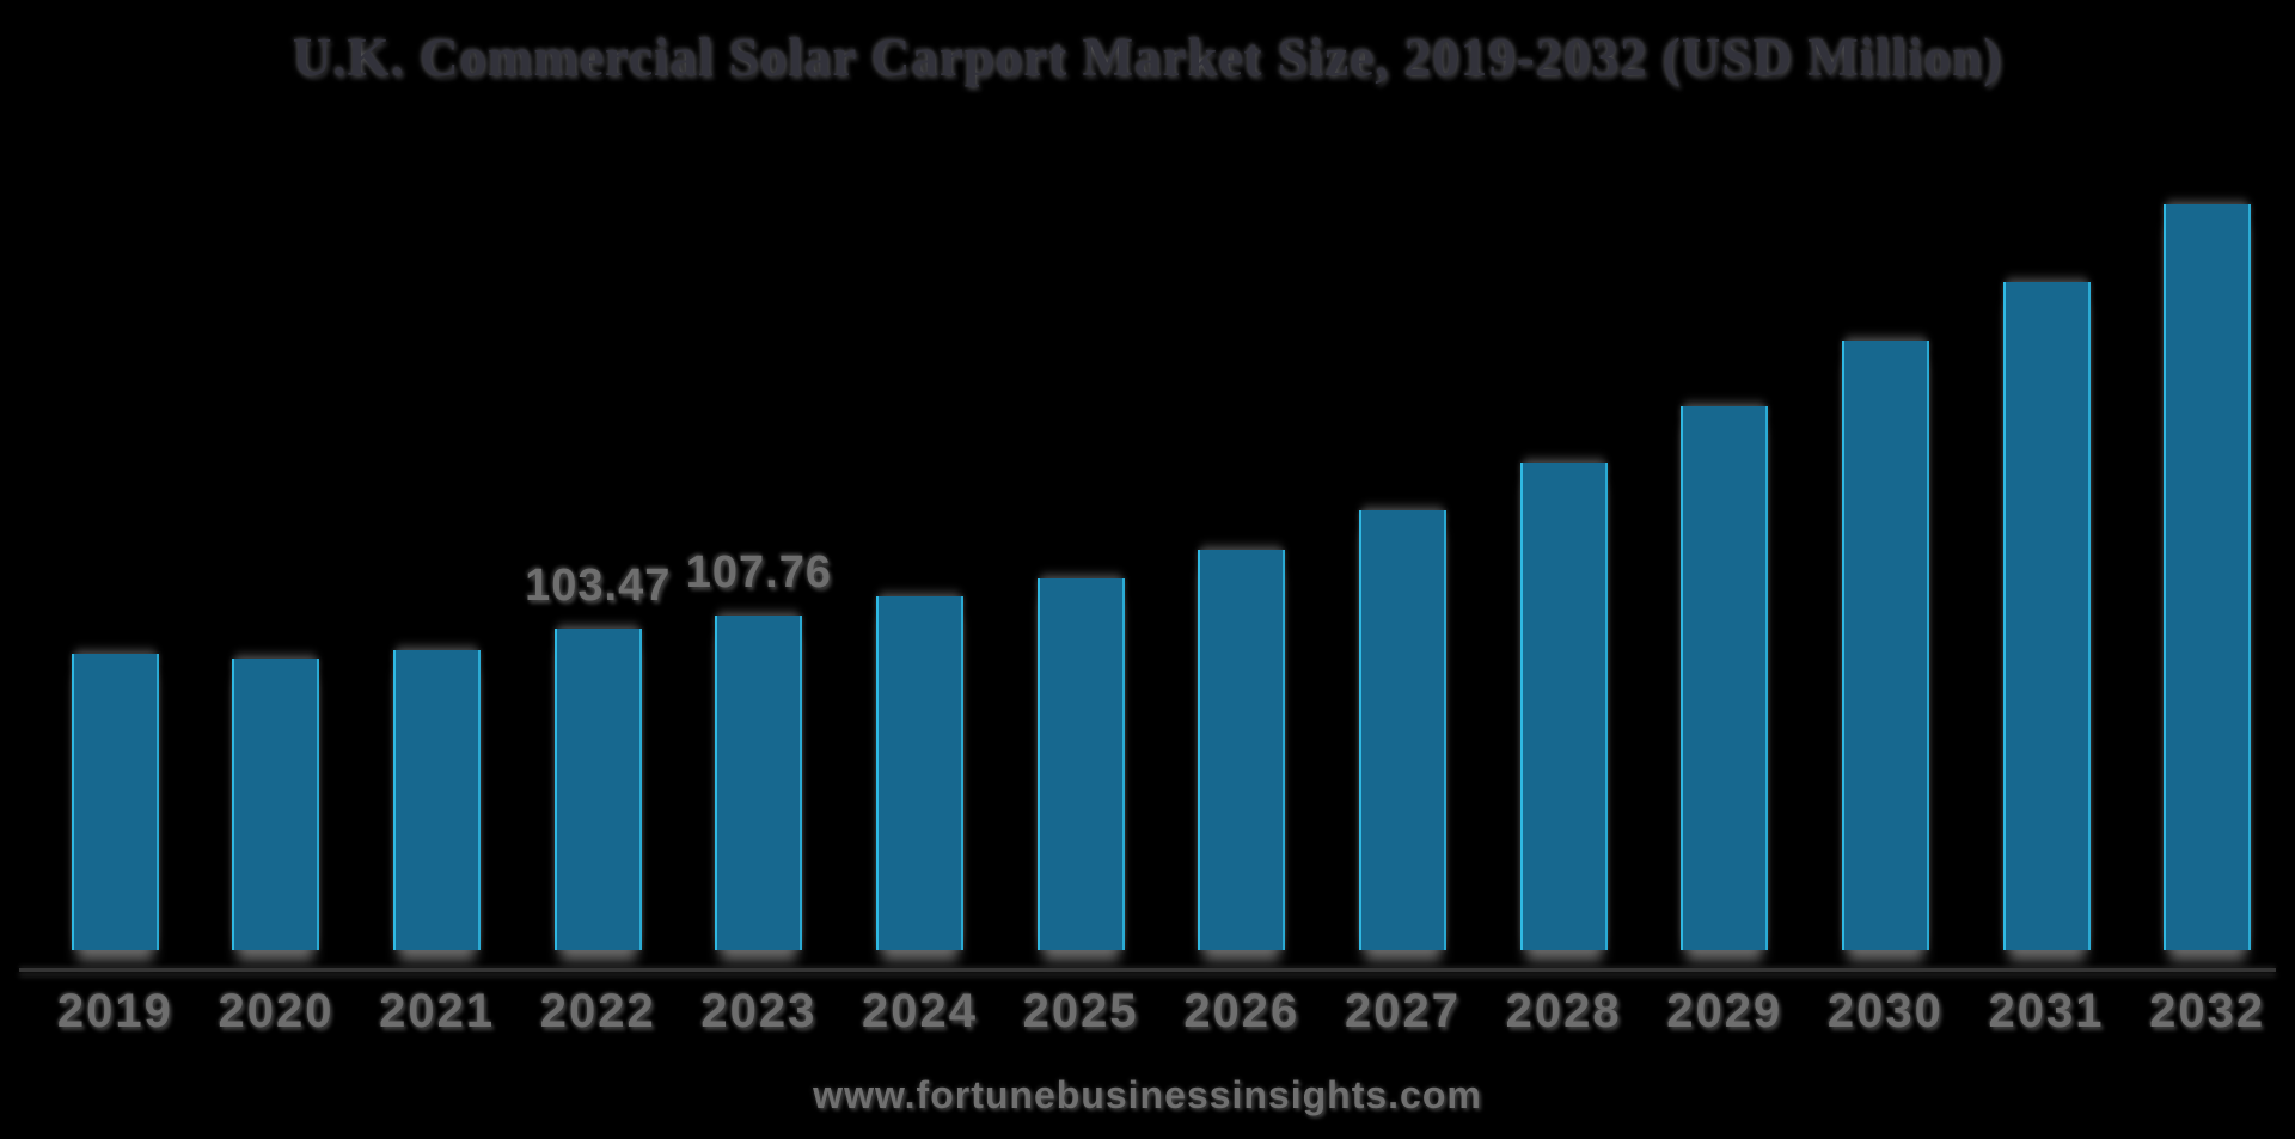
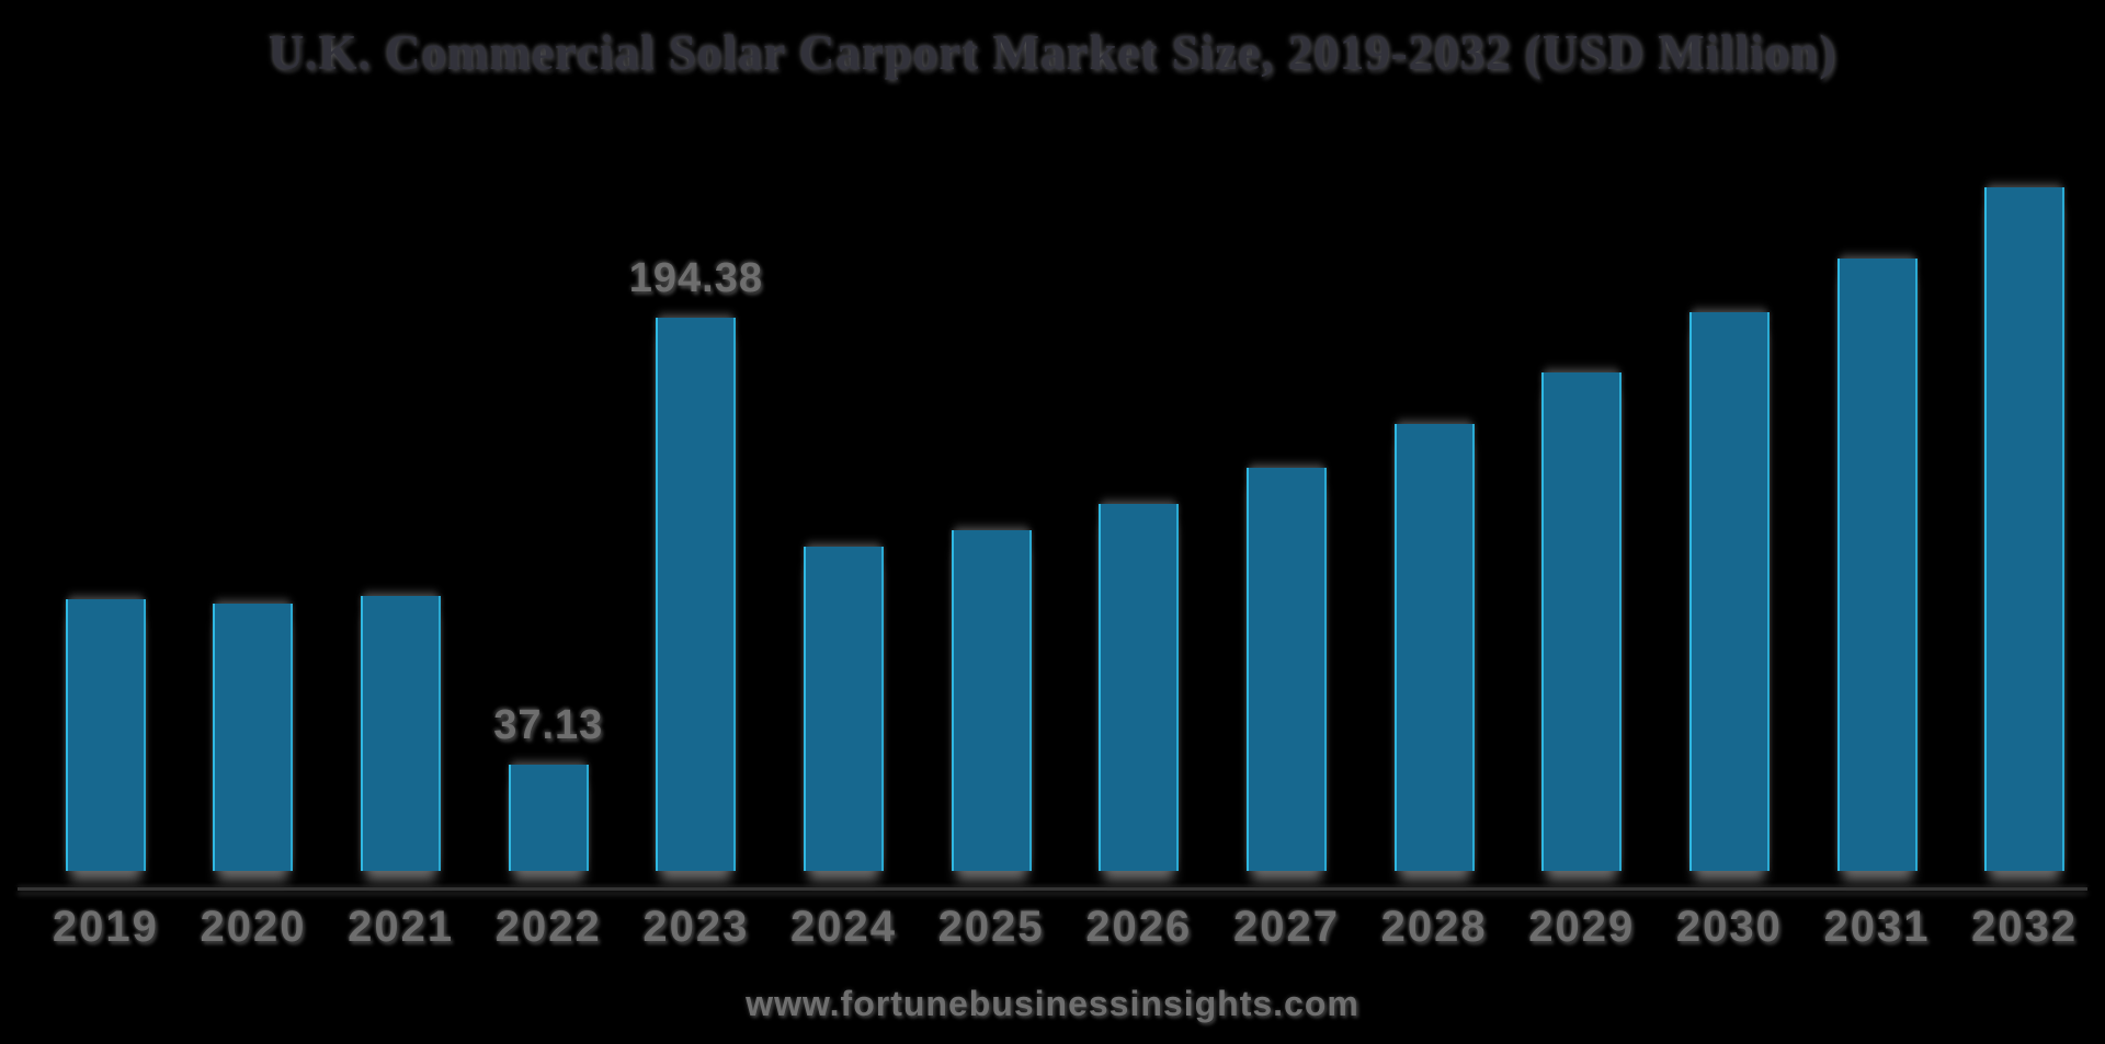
2022: 103.47 -> 37.13
2023: 107.76 -> 194.38
